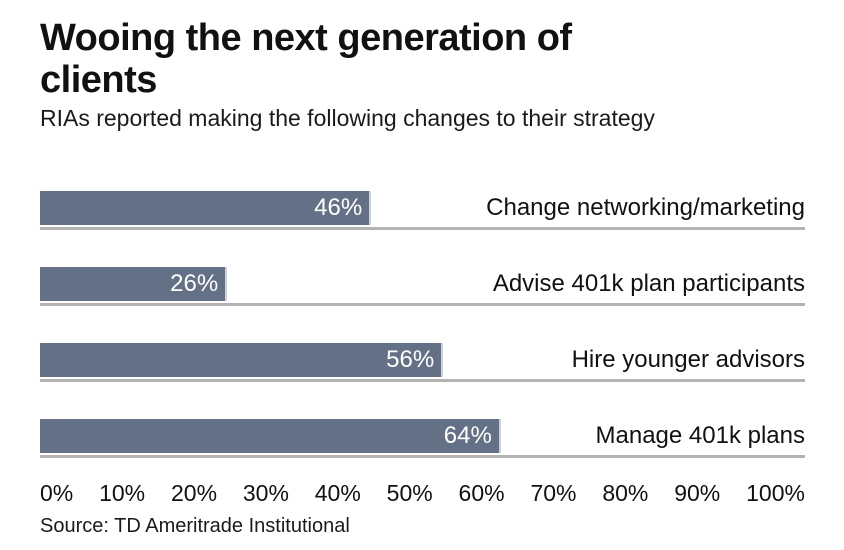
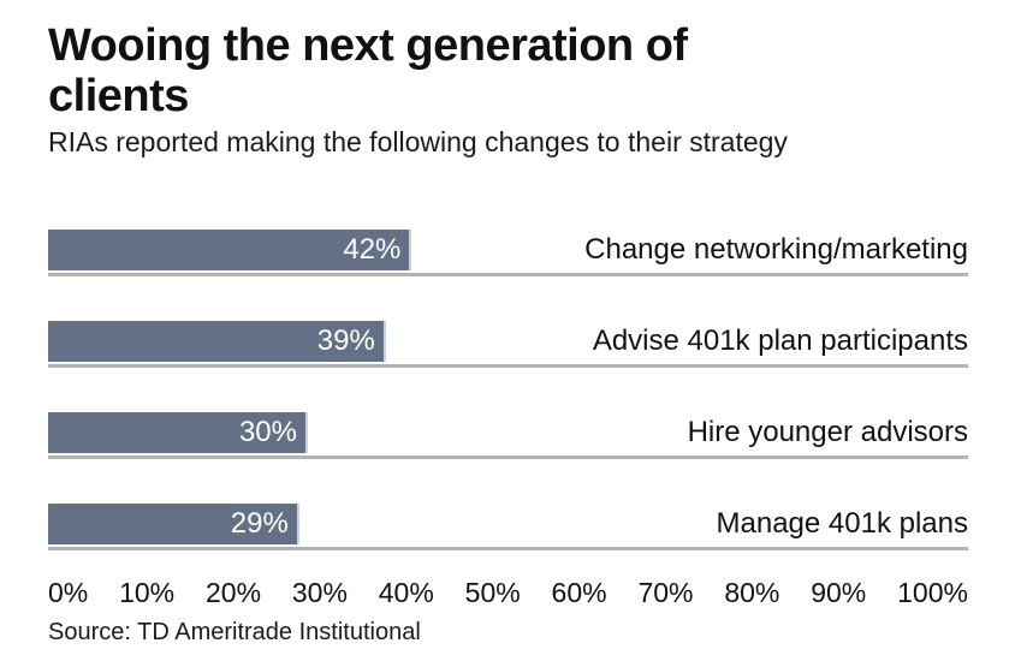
Change networking/marketing: 46% -> 42%
Advise 401k plan participants: 26% -> 39%
Hire younger advisors: 56% -> 30%
Manage 401k plans: 64% -> 29%
